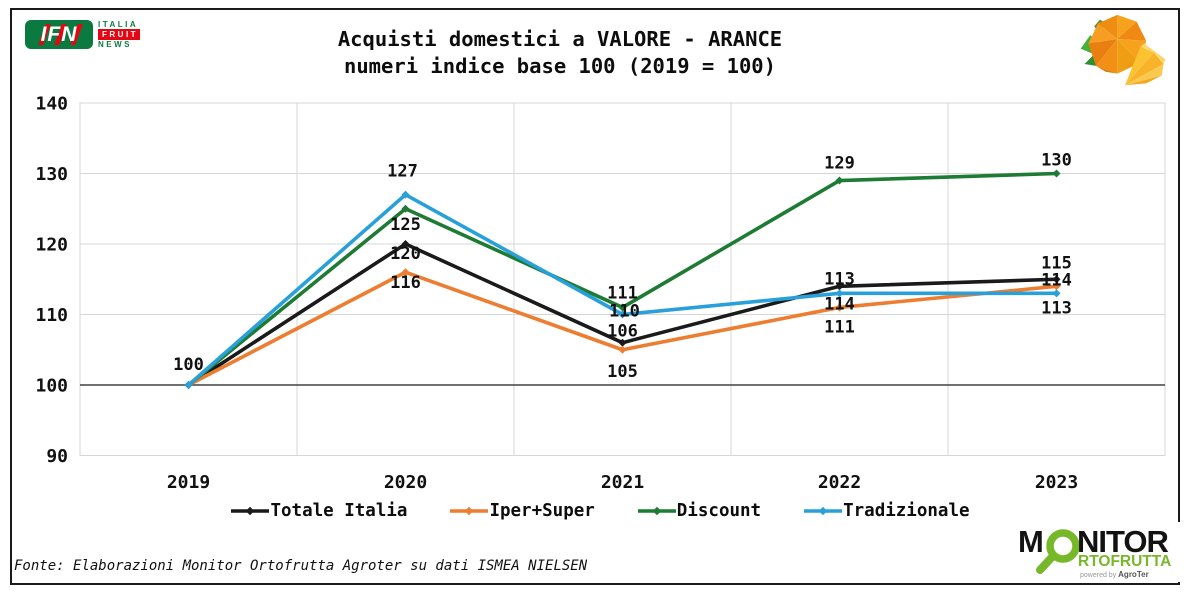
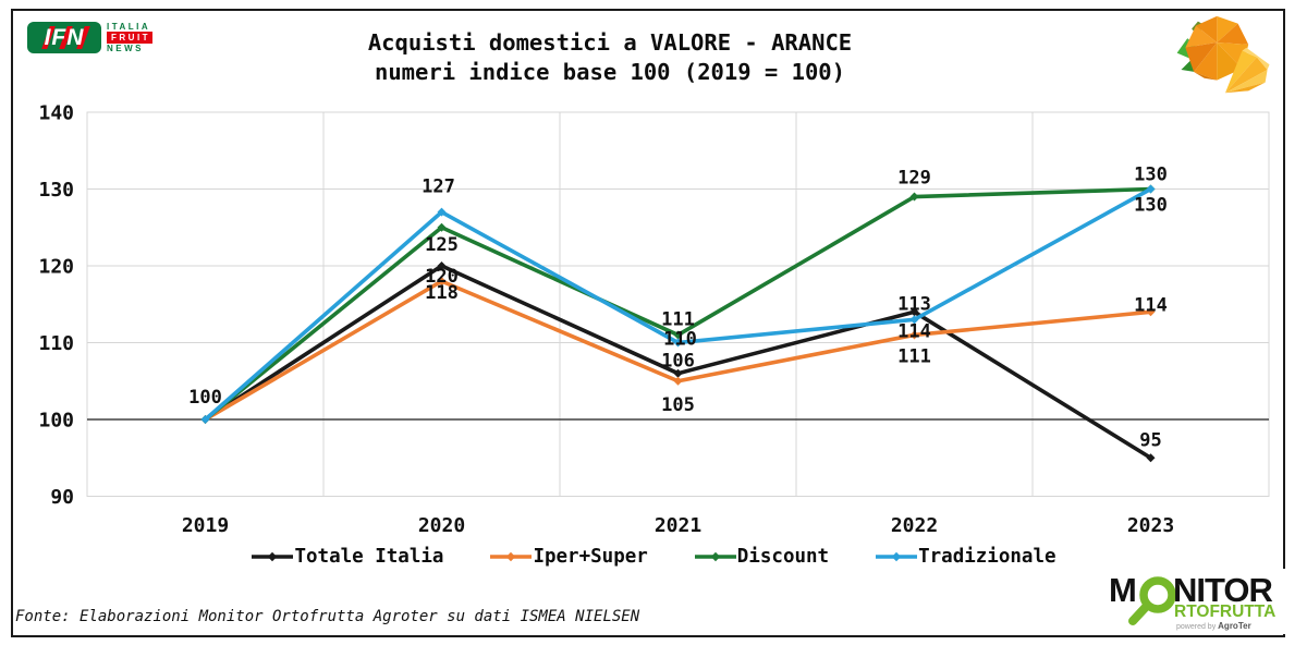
Iper+Super/2020: 116 -> 118
Totale Italia/2023: 115 -> 95
Tradizionale/2023: 113 -> 130
